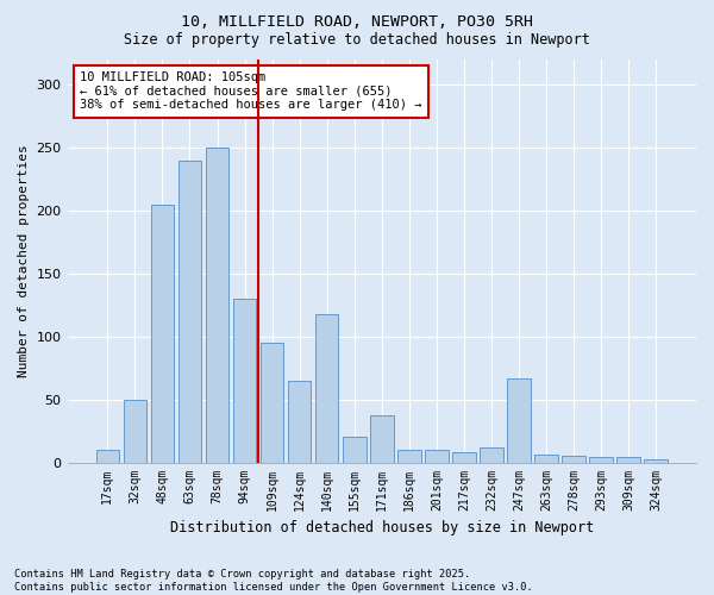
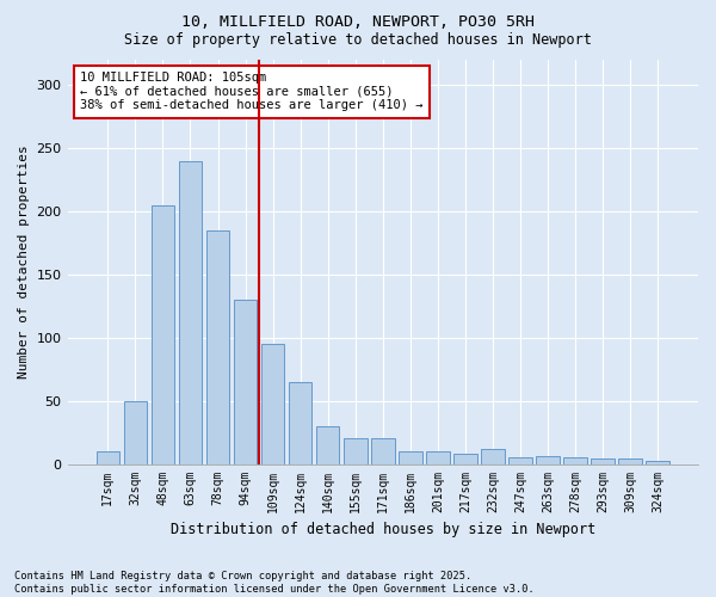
78sqm: 250 -> 185
140sqm: 118 -> 30
171sqm: 37 -> 20
247sqm: 67 -> 5
